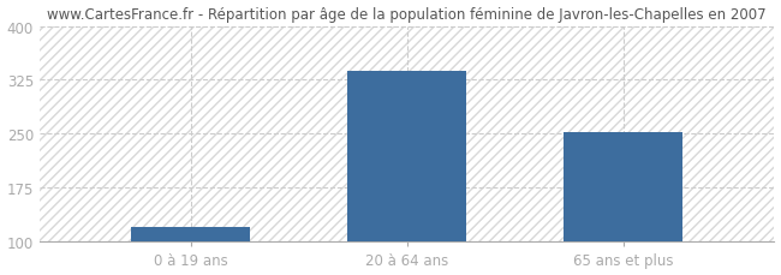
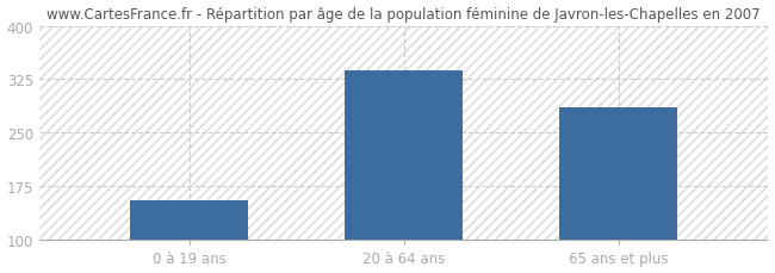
0 à 19 ans: 120 -> 156
65 ans et plus: 252 -> 286
